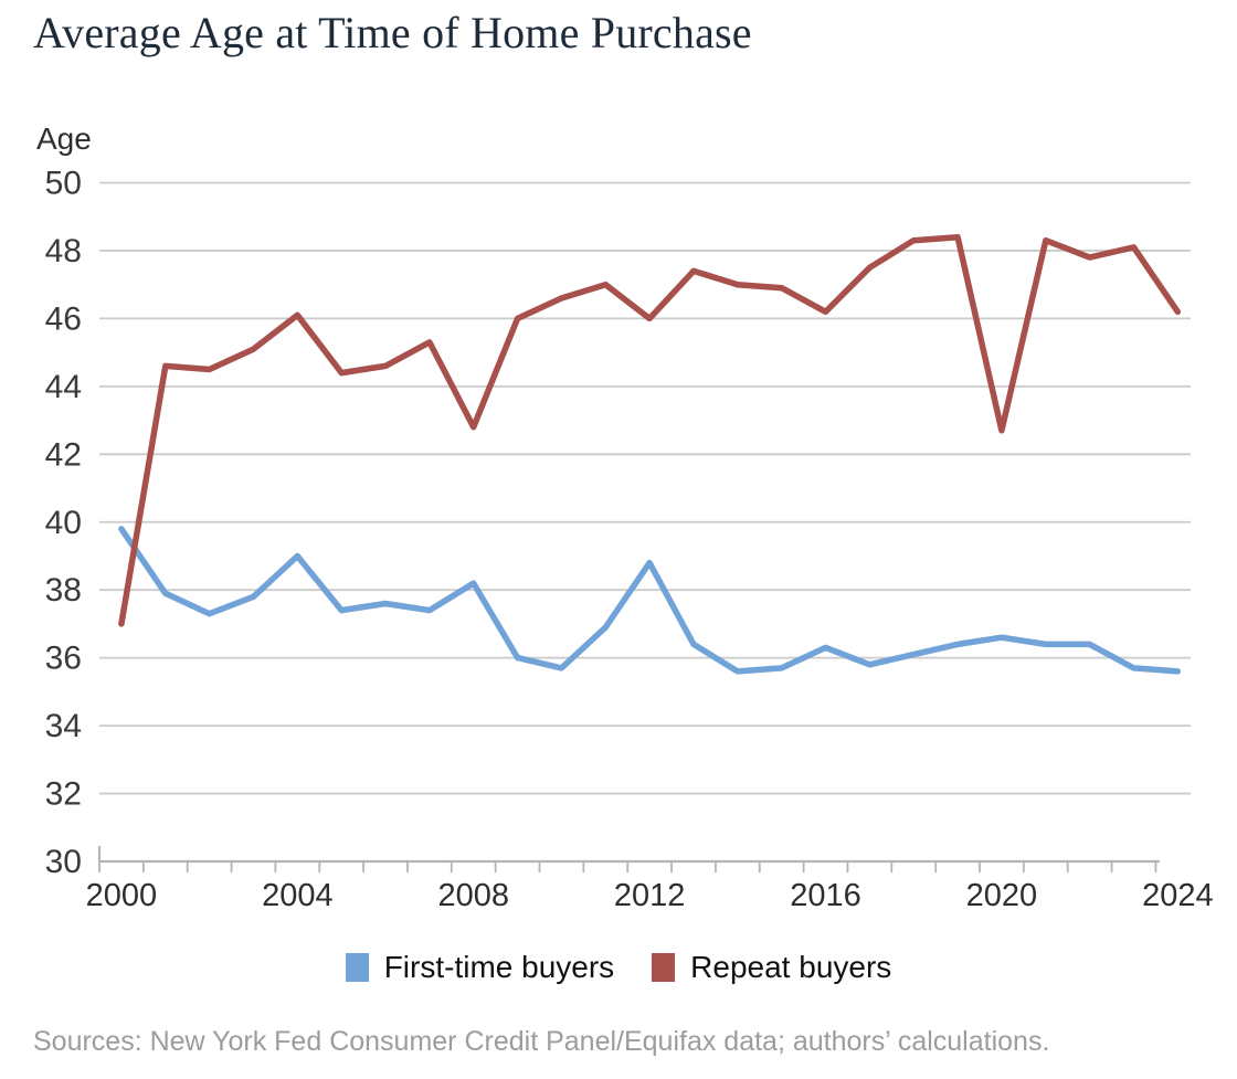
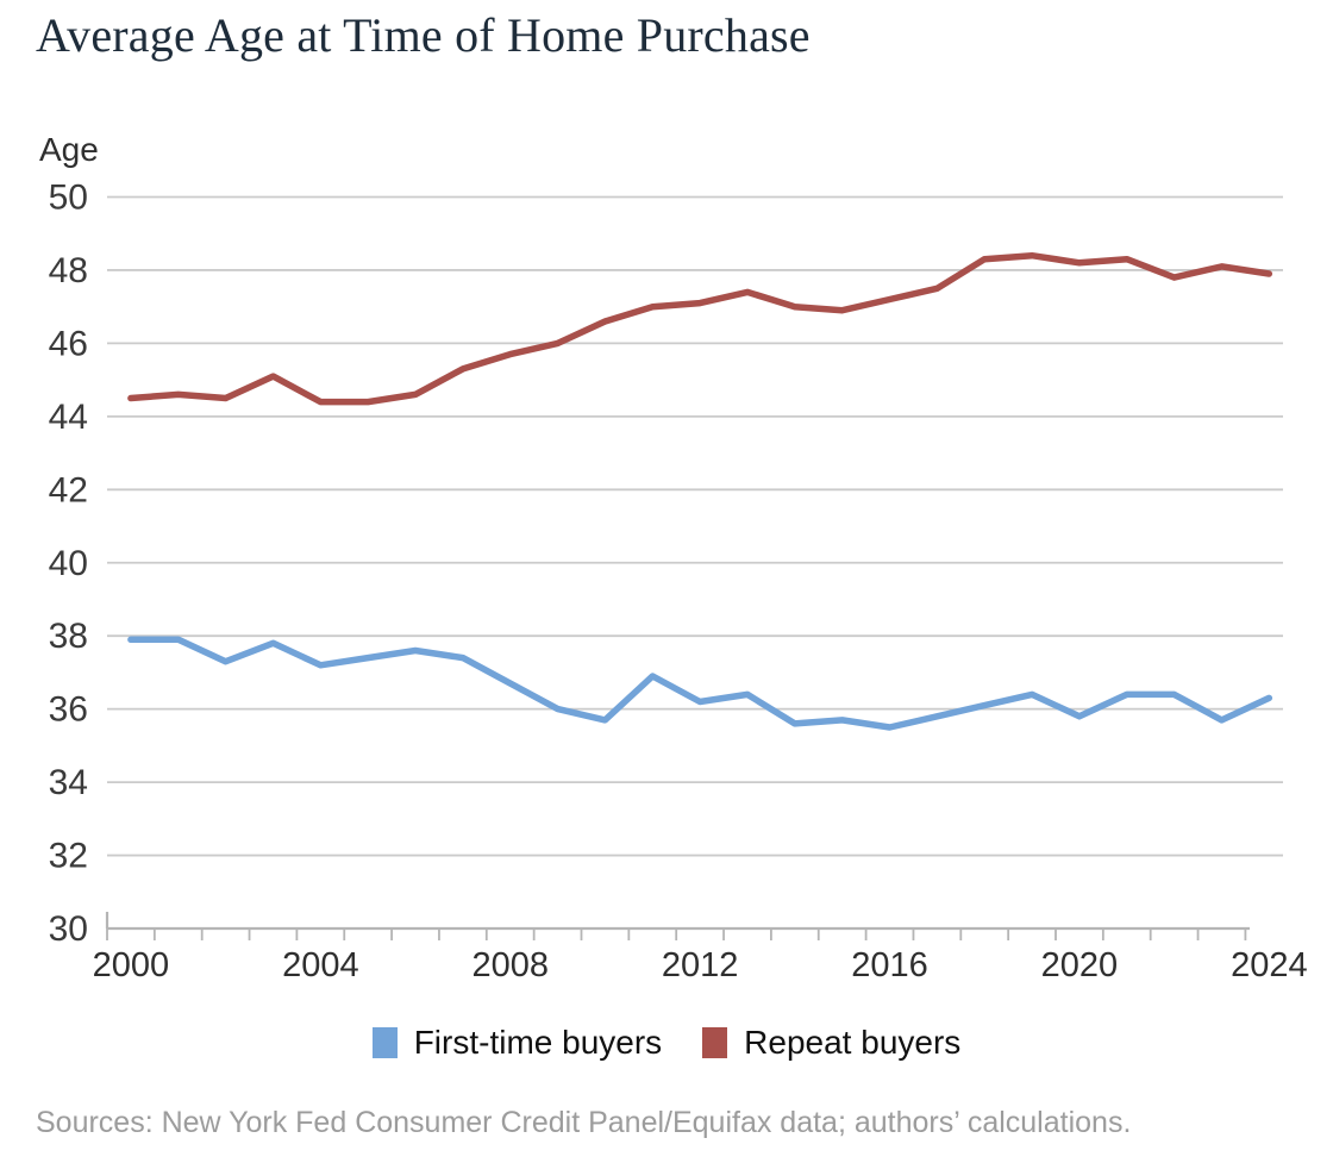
First-time buyers/2000: 39.8 -> 37.9
Repeat buyers/2000: 37.0 -> 44.5
First-time buyers/2004: 39.0 -> 37.2
Repeat buyers/2004: 46.1 -> 44.4
First-time buyers/2008: 38.2 -> 36.7
Repeat buyers/2008: 42.8 -> 45.7
First-time buyers/2012: 38.8 -> 36.2
Repeat buyers/2012: 46.0 -> 47.1
First-time buyers/2016: 36.3 -> 35.5
Repeat buyers/2016: 46.2 -> 47.2
First-time buyers/2020: 36.6 -> 35.8
Repeat buyers/2020: 42.7 -> 48.2
First-time buyers/2024: 35.6 -> 36.3
Repeat buyers/2024: 46.2 -> 47.9
